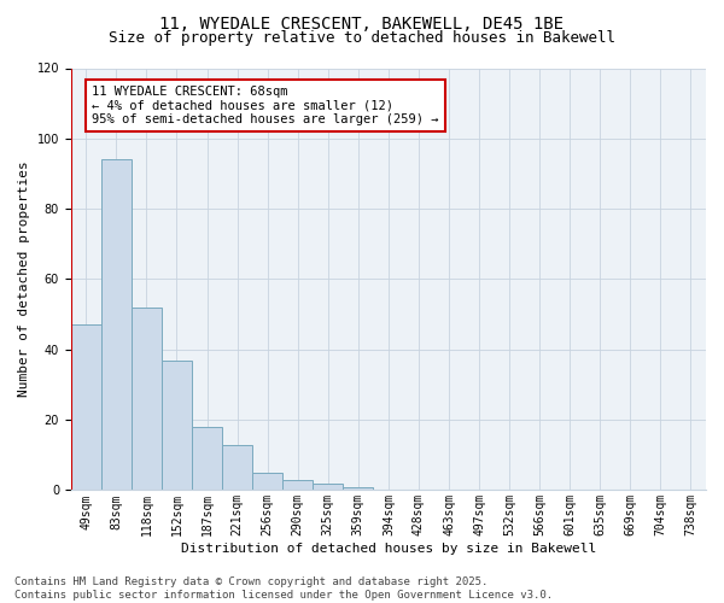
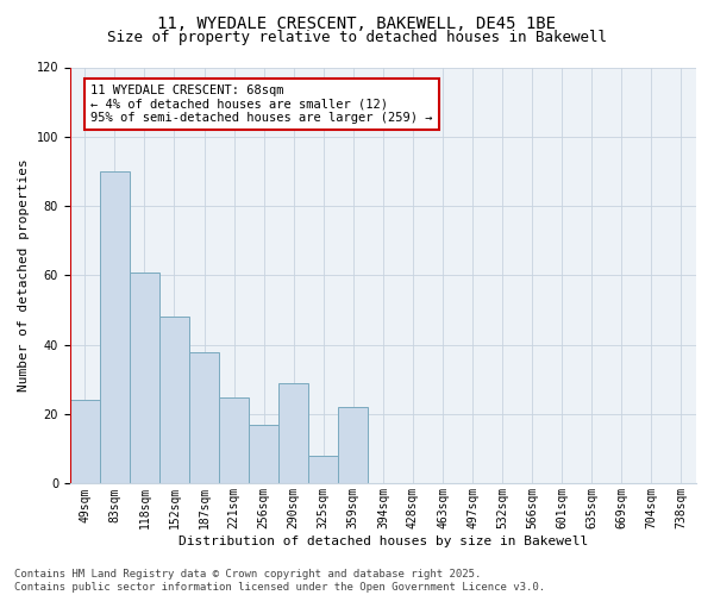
49sqm: 47 -> 24
83sqm: 94 -> 90
118sqm: 52 -> 61
152sqm: 37 -> 48
187sqm: 18 -> 38
221sqm: 13 -> 25
256sqm: 5 -> 17
290sqm: 3 -> 29
325sqm: 2 -> 8
359sqm: 1 -> 22
